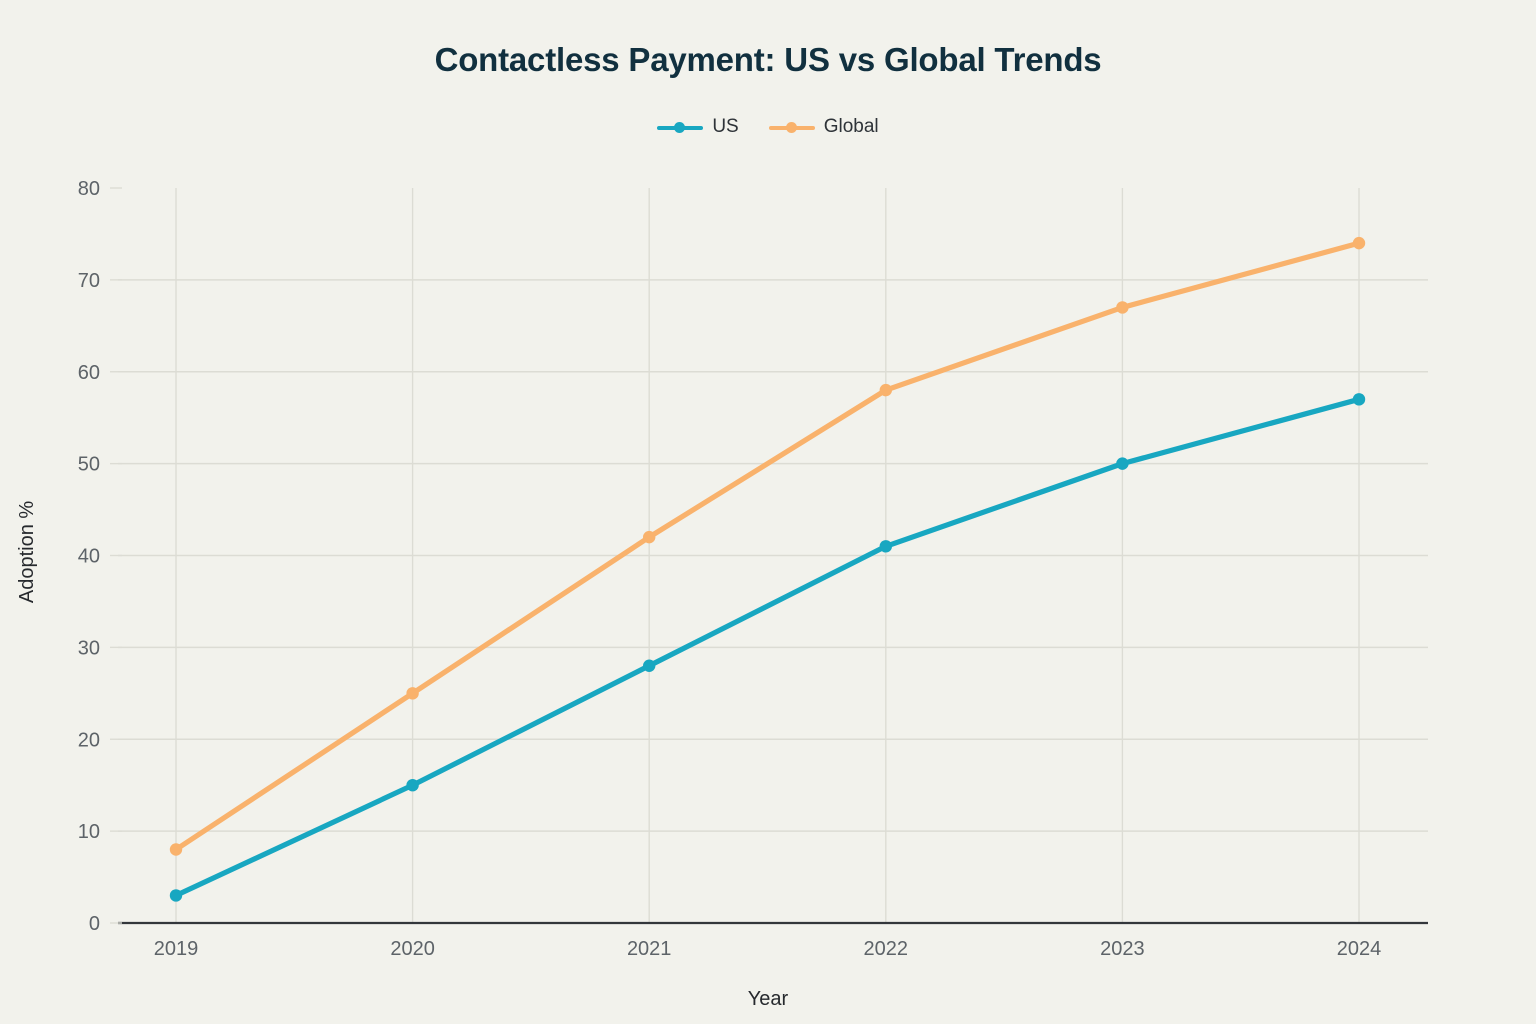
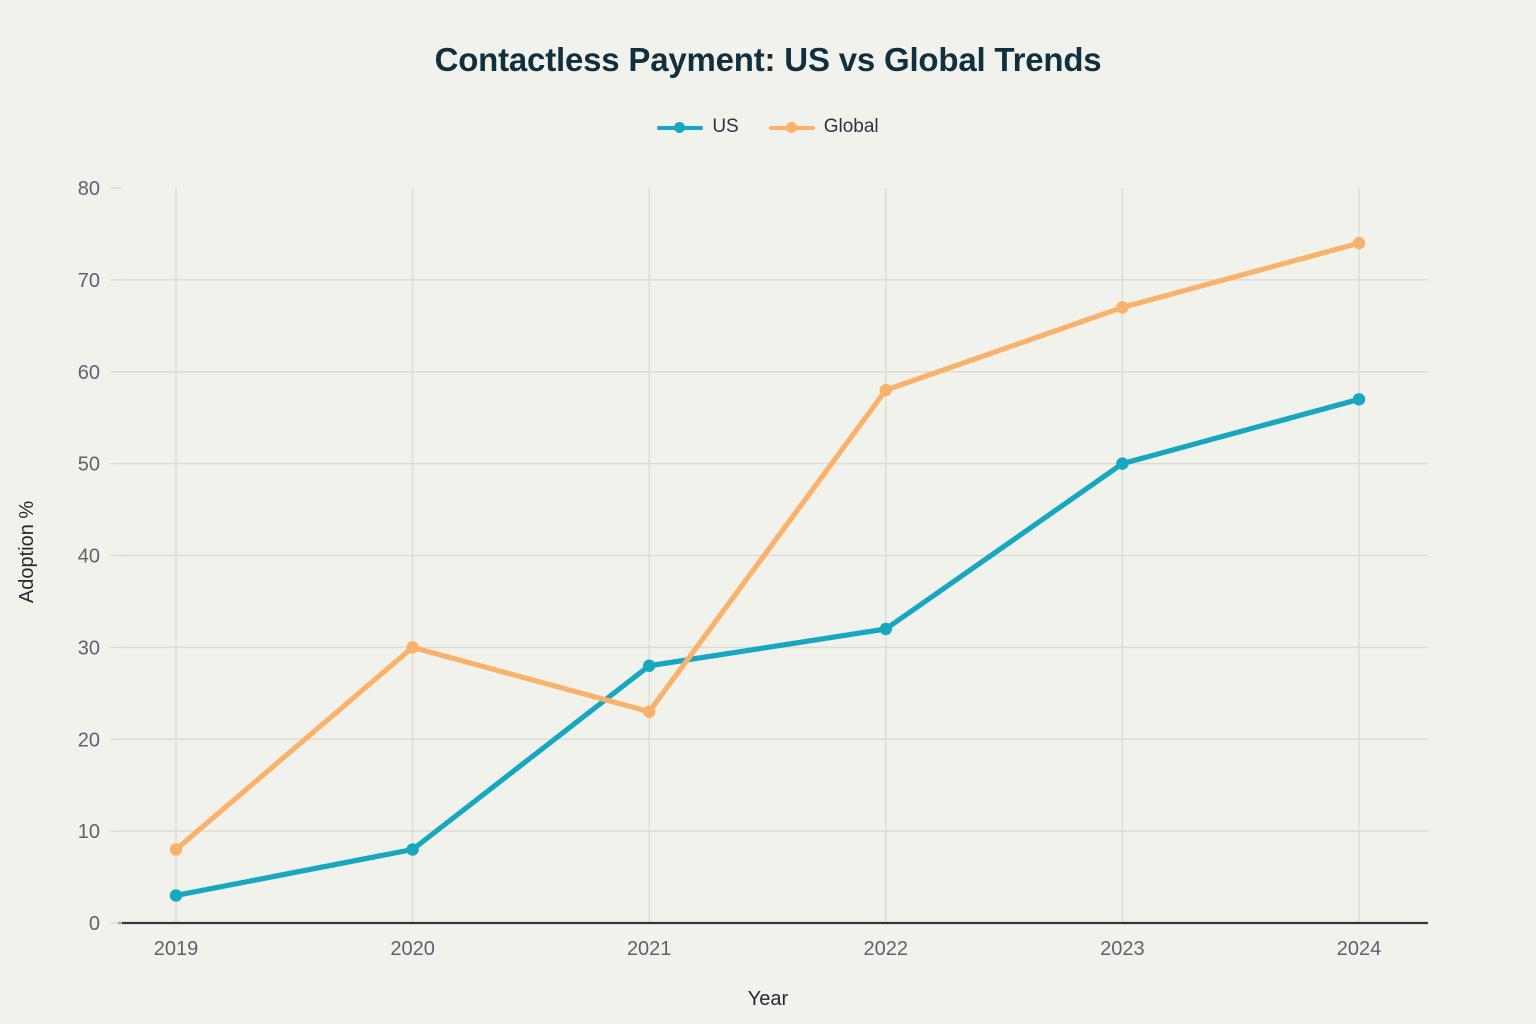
US/2020: 15 -> 8
Global/2020: 25 -> 30
Global/2021: 42 -> 23
US/2022: 41 -> 32
